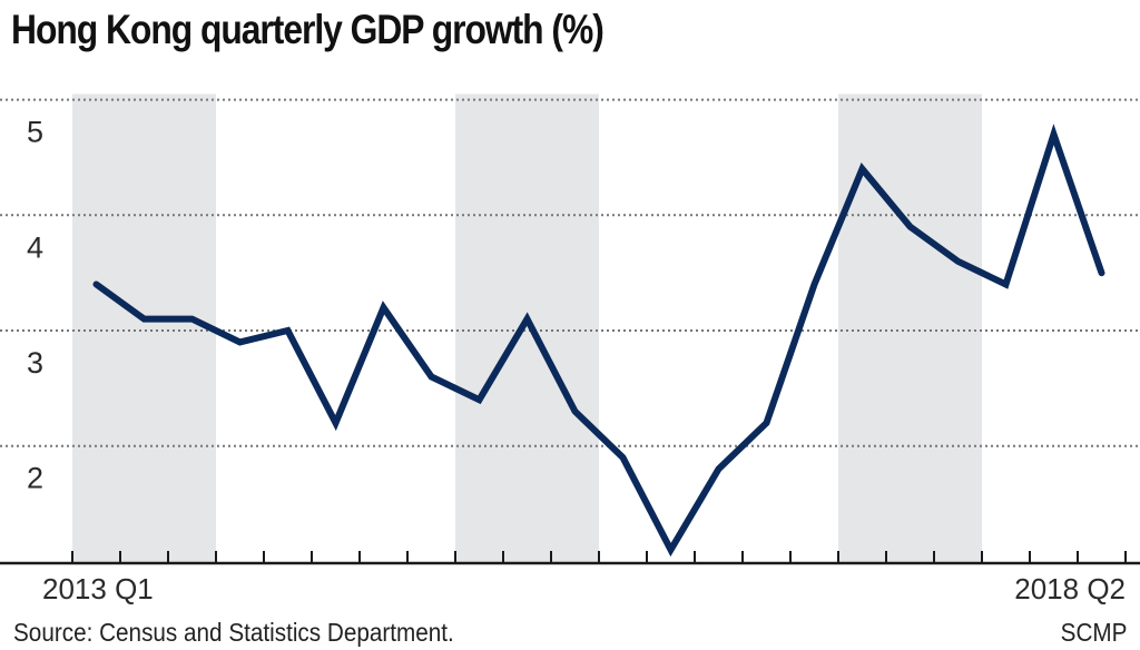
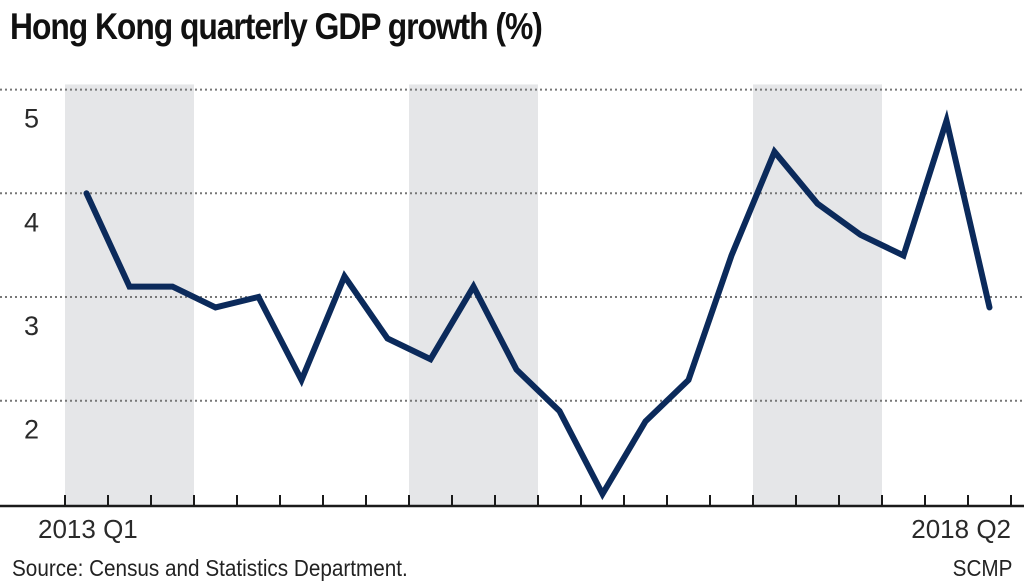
2013 Q1: 3.4 -> 4.0
2018 Q2: 3.5 -> 2.9
